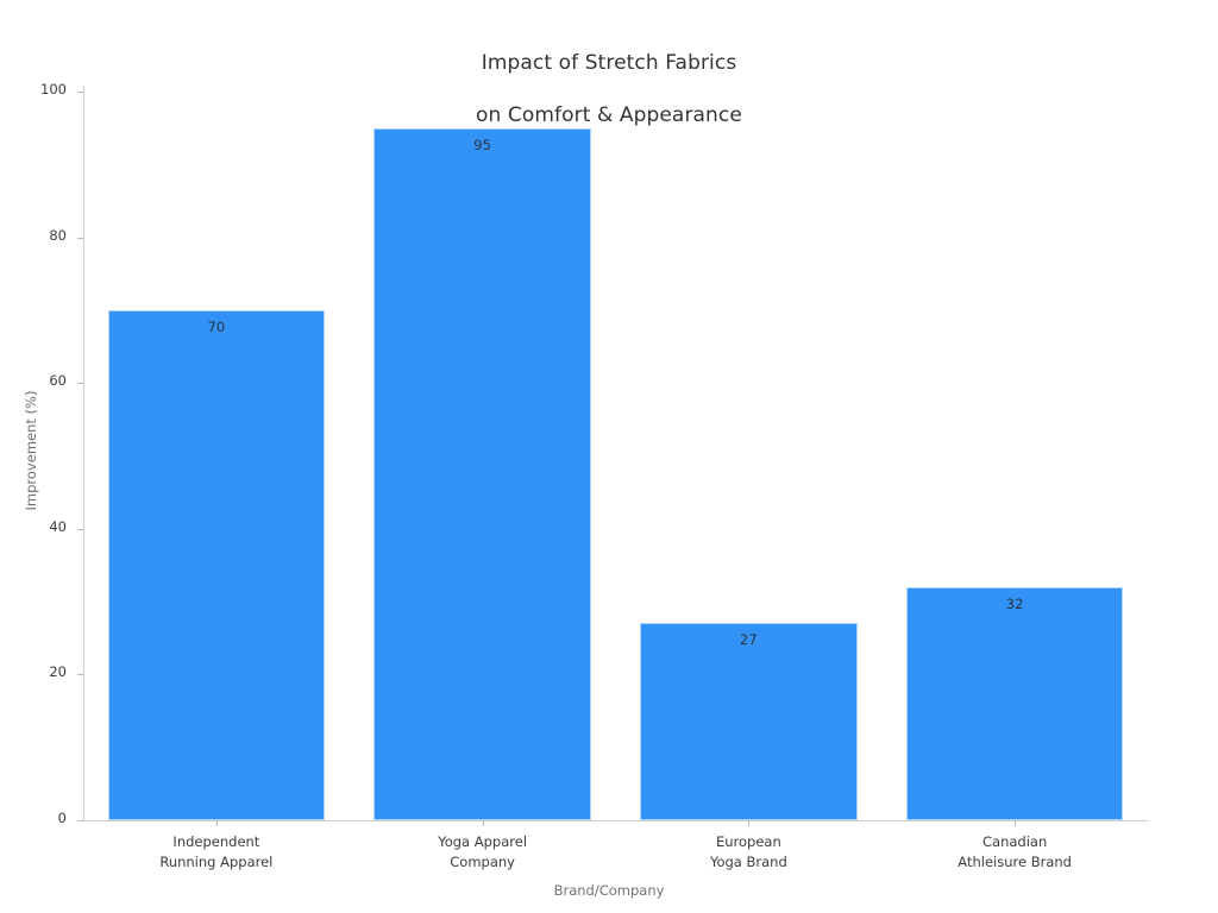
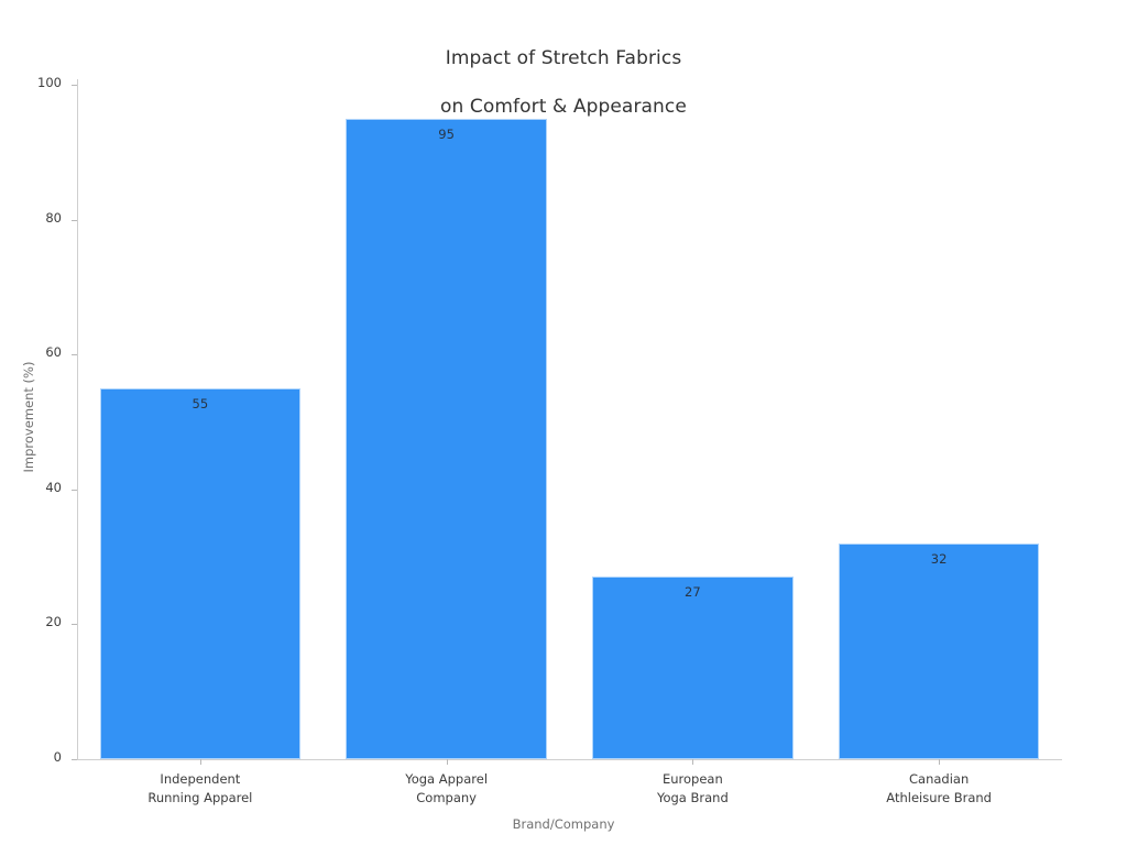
Independent Running Apparel: 70 -> 55
